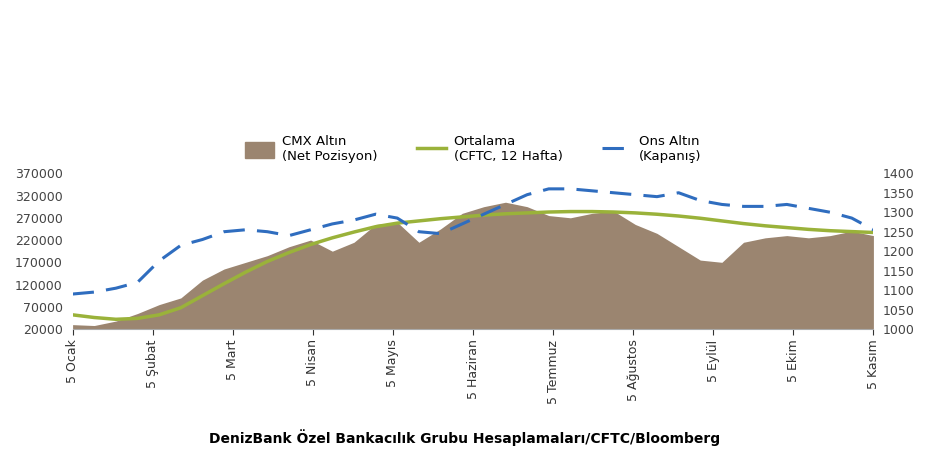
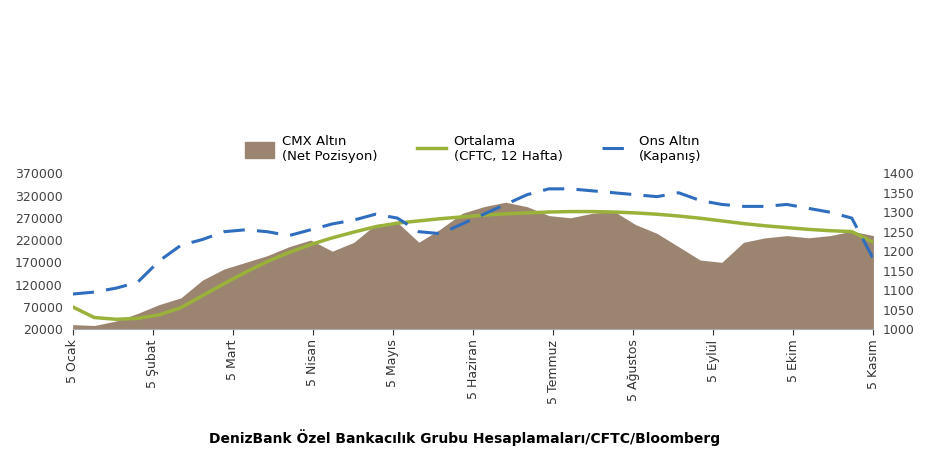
Ortalama (CFTC, 12 Hafta)/5 Ocak: 52000 -> 70000
Ortalama (CFTC, 12 Hafta)/5 Kasım: 237000 -> 215000
Ons Altın (Kapanış)/5 Kasım: 1255 -> 1180
